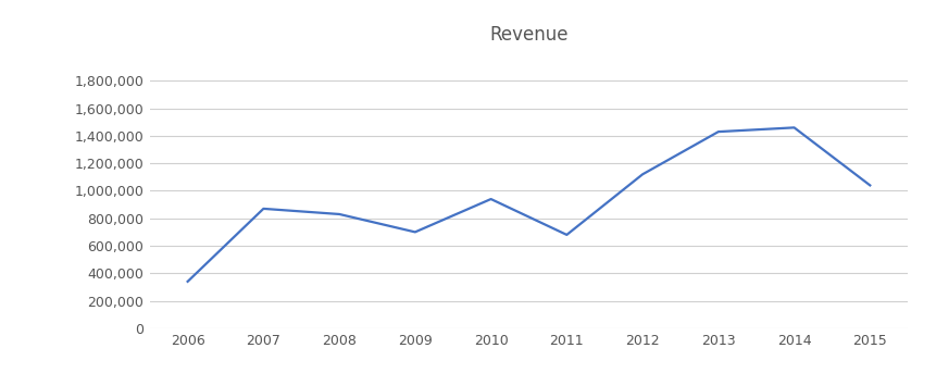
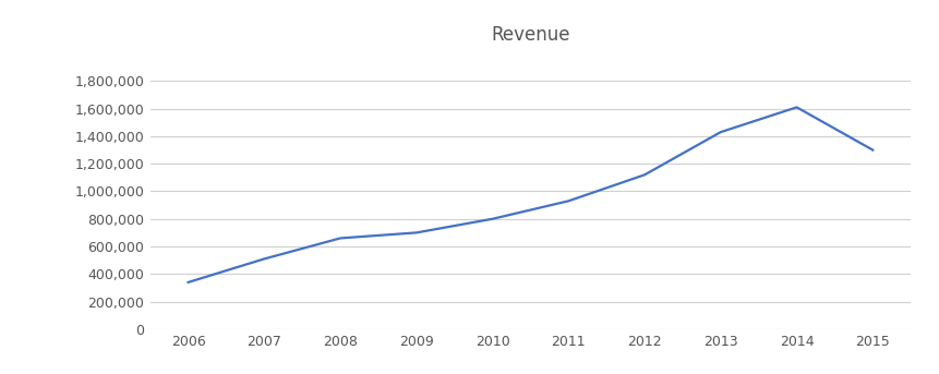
2007: 870,000 -> 510,000
2008: 830,000 -> 660,000
2010: 940,000 -> 800,000
2011: 680,000 -> 930,000
2014: 1,460,000 -> 1,610,000
2015: 1,040,000 -> 1,300,000
